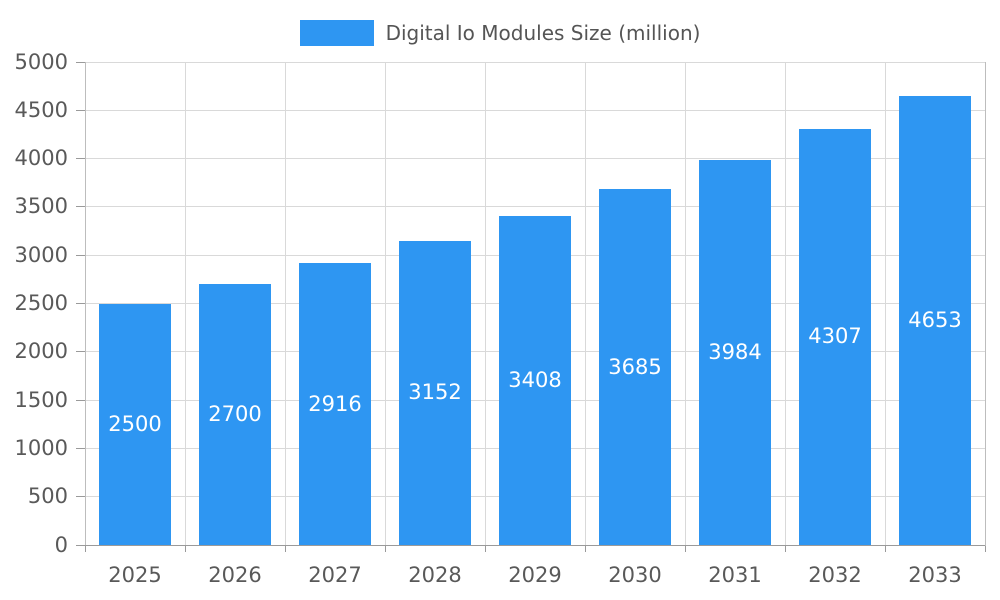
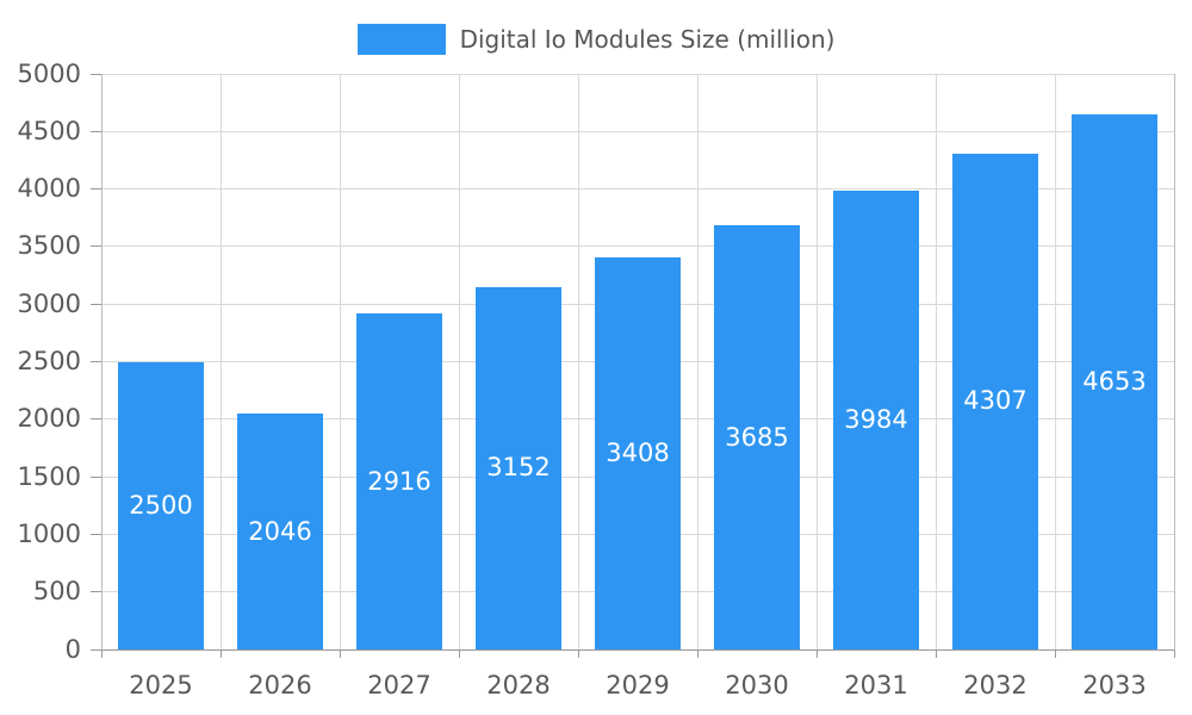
2026: 2700 -> 2046
